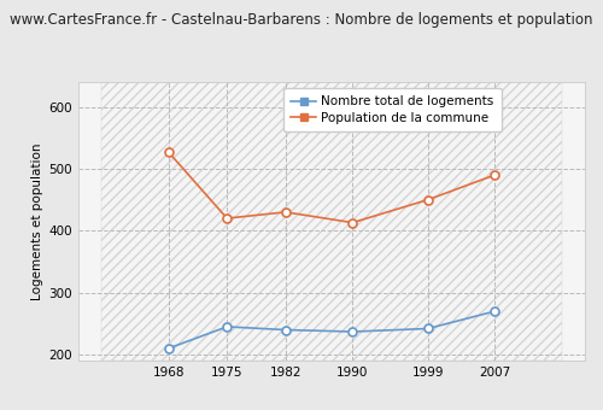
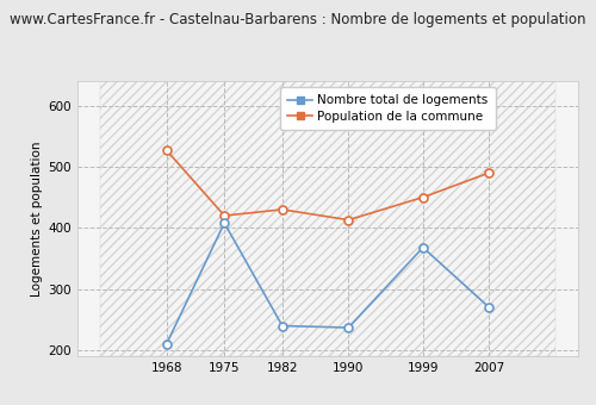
Nombre total de logements/1975: 245 -> 408
Nombre total de logements/1999: 242 -> 368
